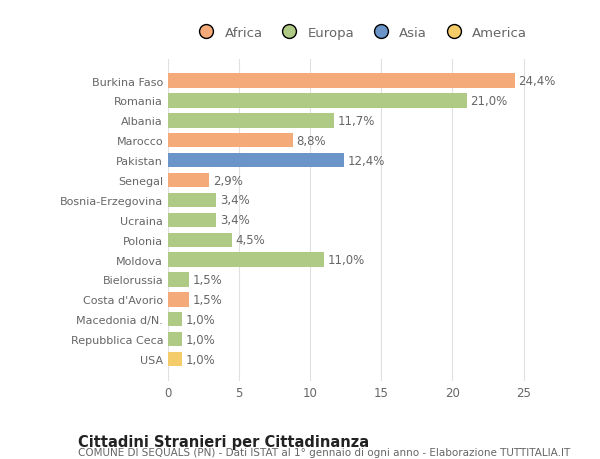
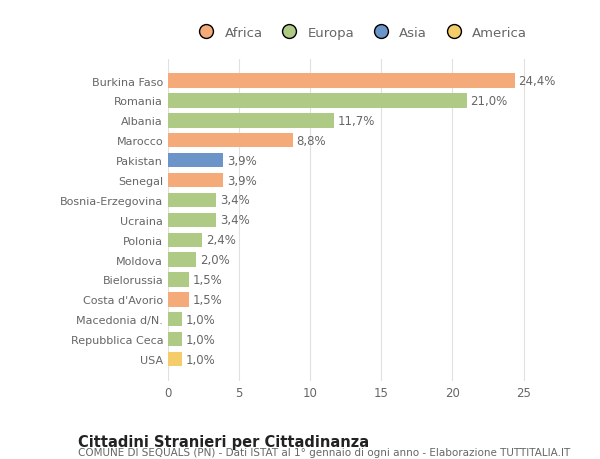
Pakistan: 12,4% -> 3,9%
Senegal: 2,9% -> 3,9%
Polonia: 4,5% -> 2,4%
Moldova: 11,0% -> 2,0%
